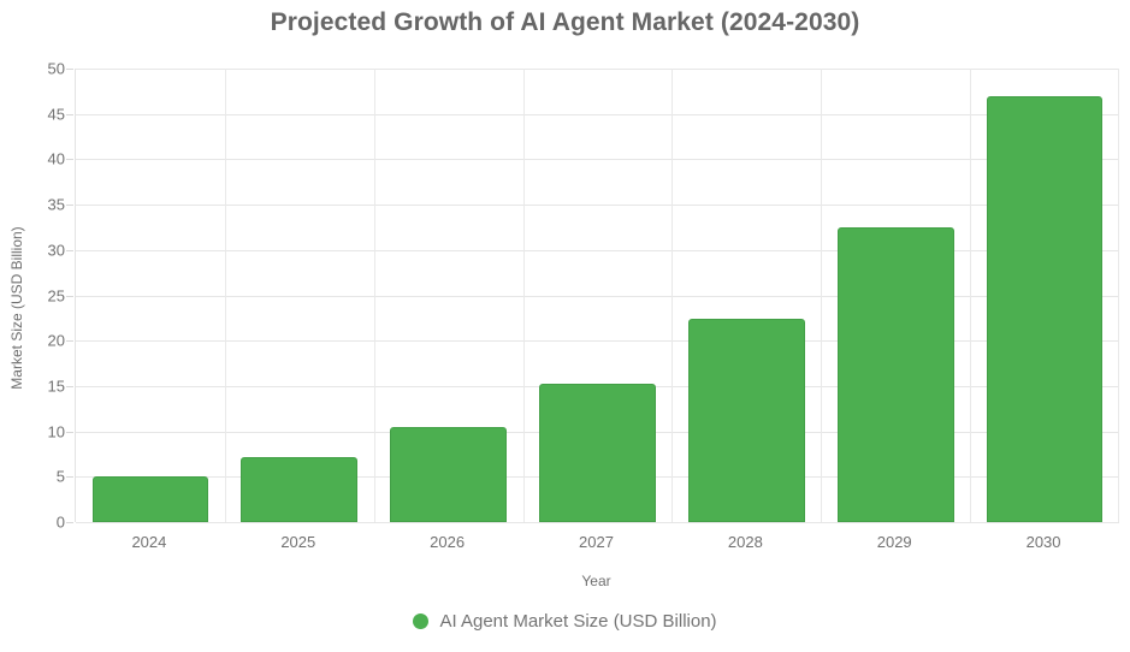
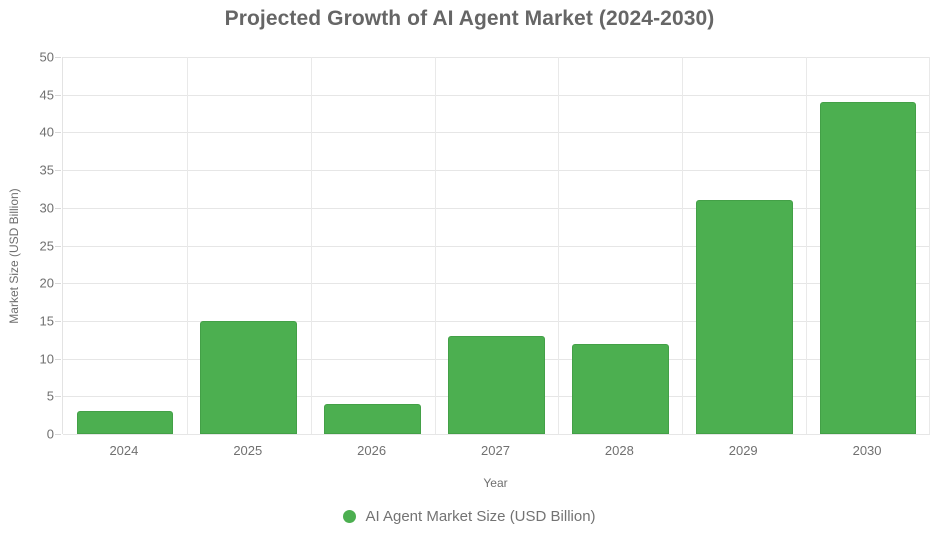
2024: 5 -> 3
2025: 7 -> 15
2026: 10 -> 4
2027: 15 -> 13
2028: 22 -> 12
2029: 32 -> 31
2030: 47 -> 44
